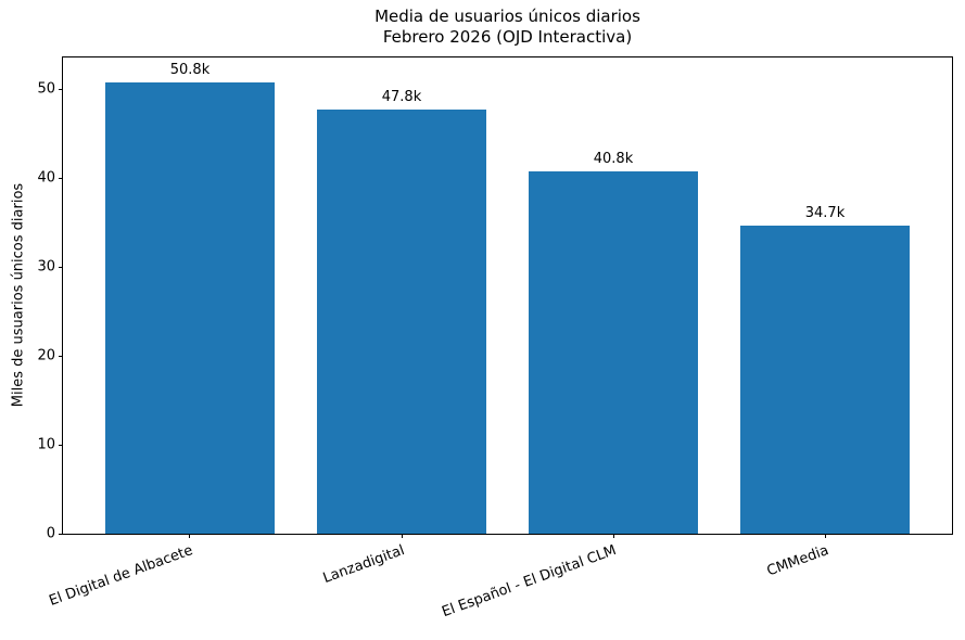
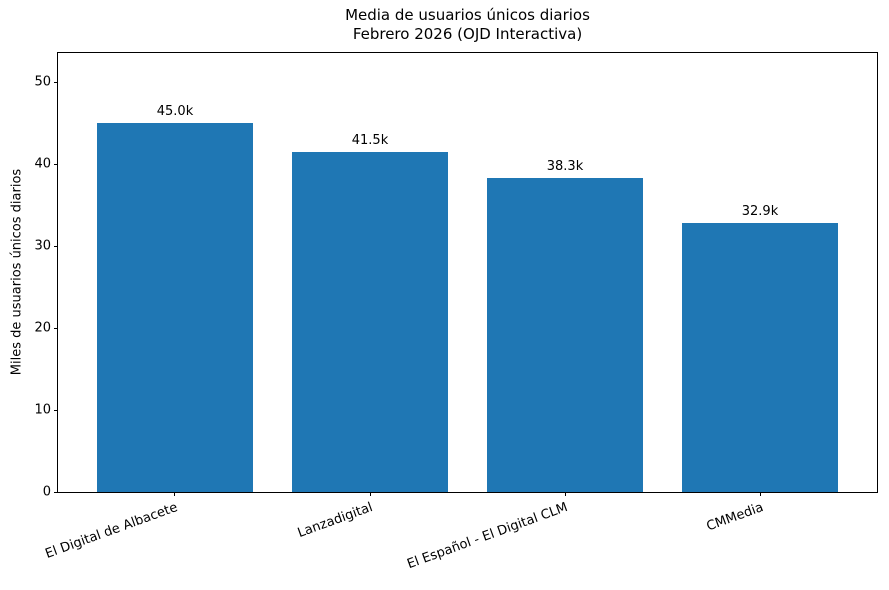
El Digital de Albacete: 50.8k -> 45.0k
Lanzadigital: 47.8k -> 41.5k
El Español - El Digital CLM: 40.8k -> 38.3k
CMMedia: 34.7k -> 32.9k
